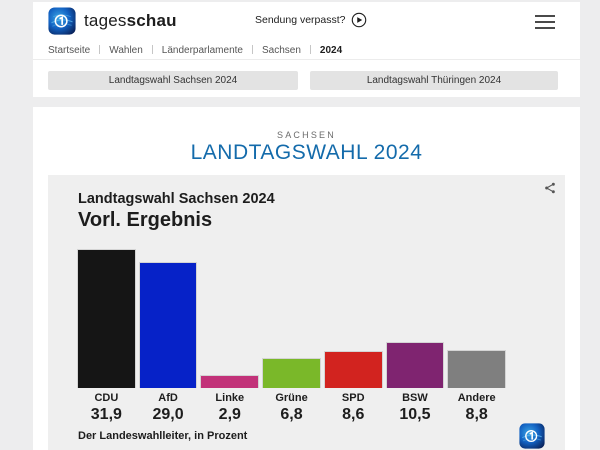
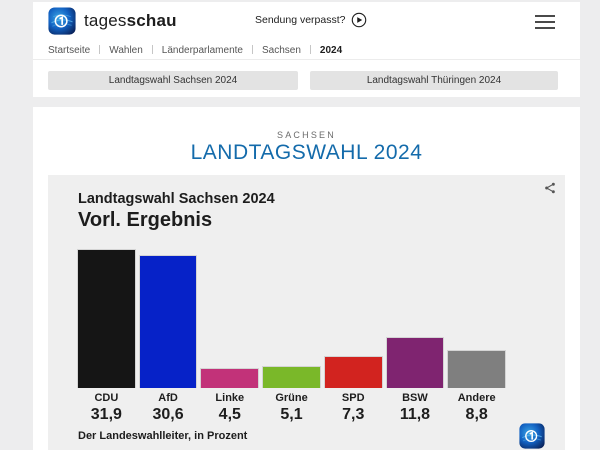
AfD: 29,0 -> 30,6
Linke: 2,9 -> 4,5
Grüne: 6,8 -> 5,1
SPD: 8,6 -> 7,3
BSW: 10,5 -> 11,8
